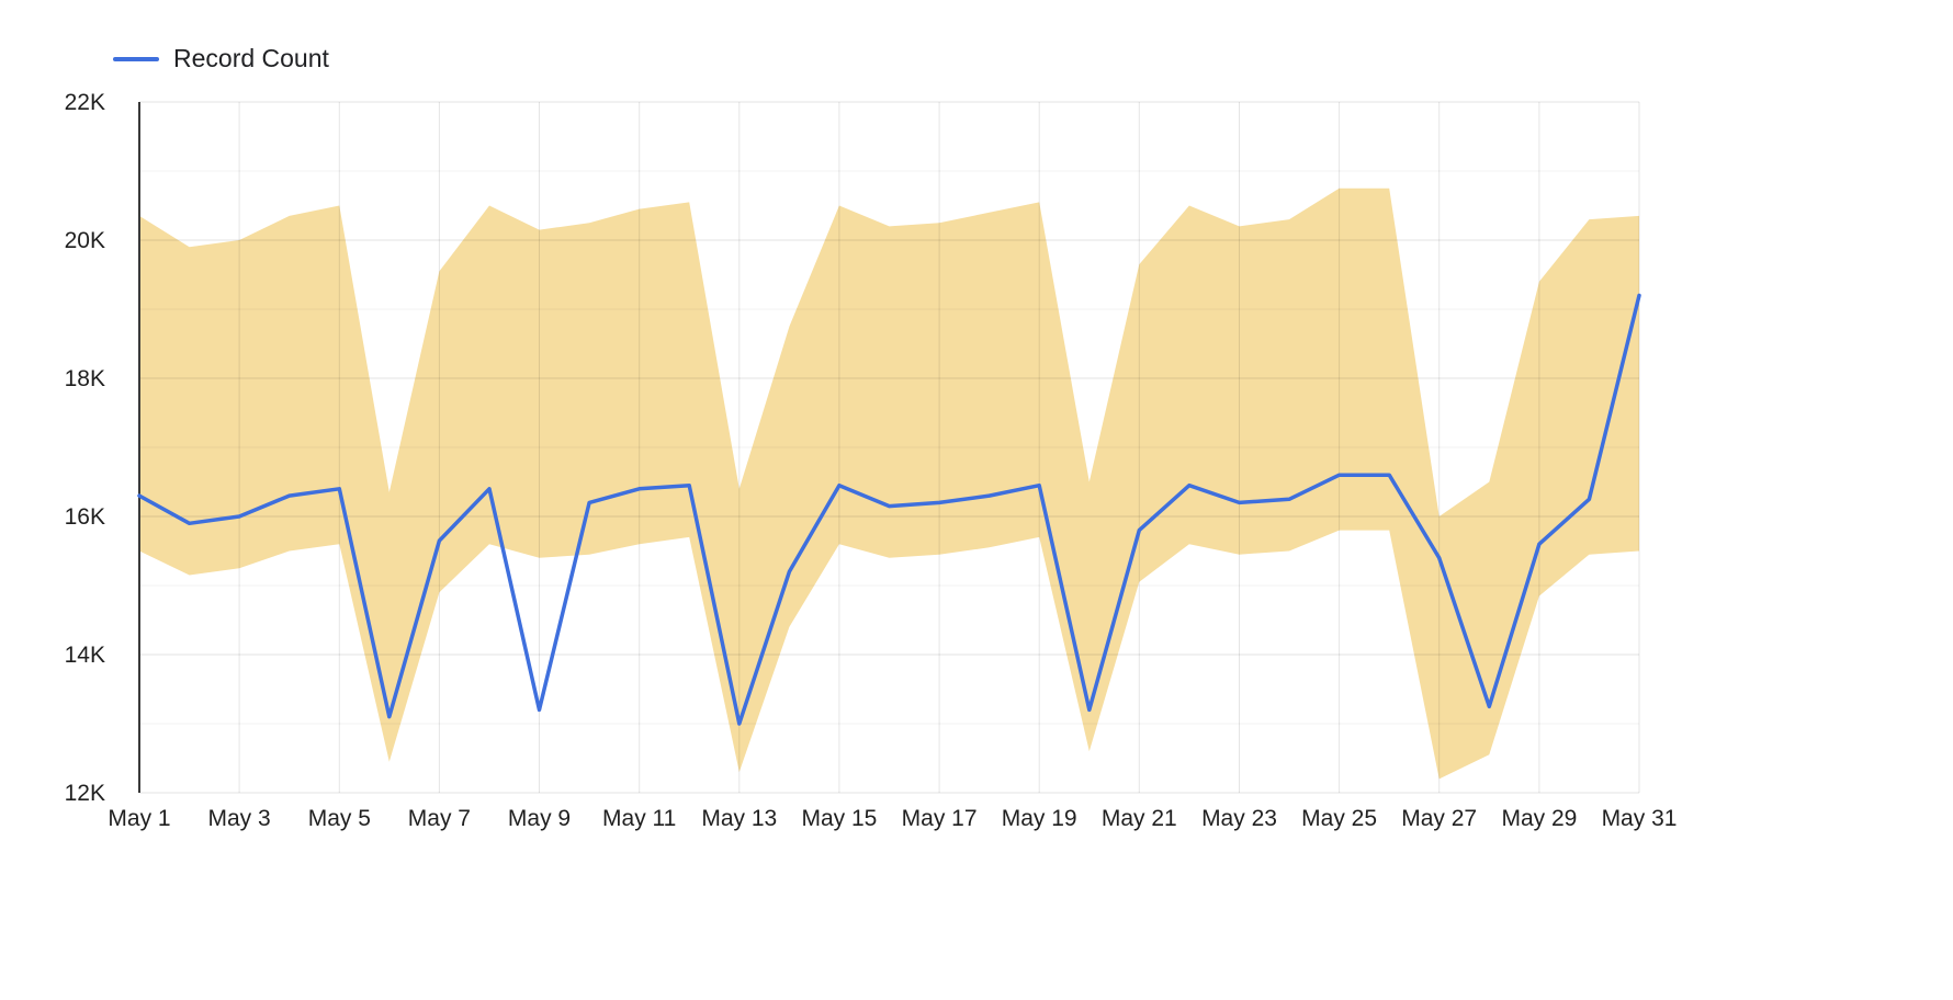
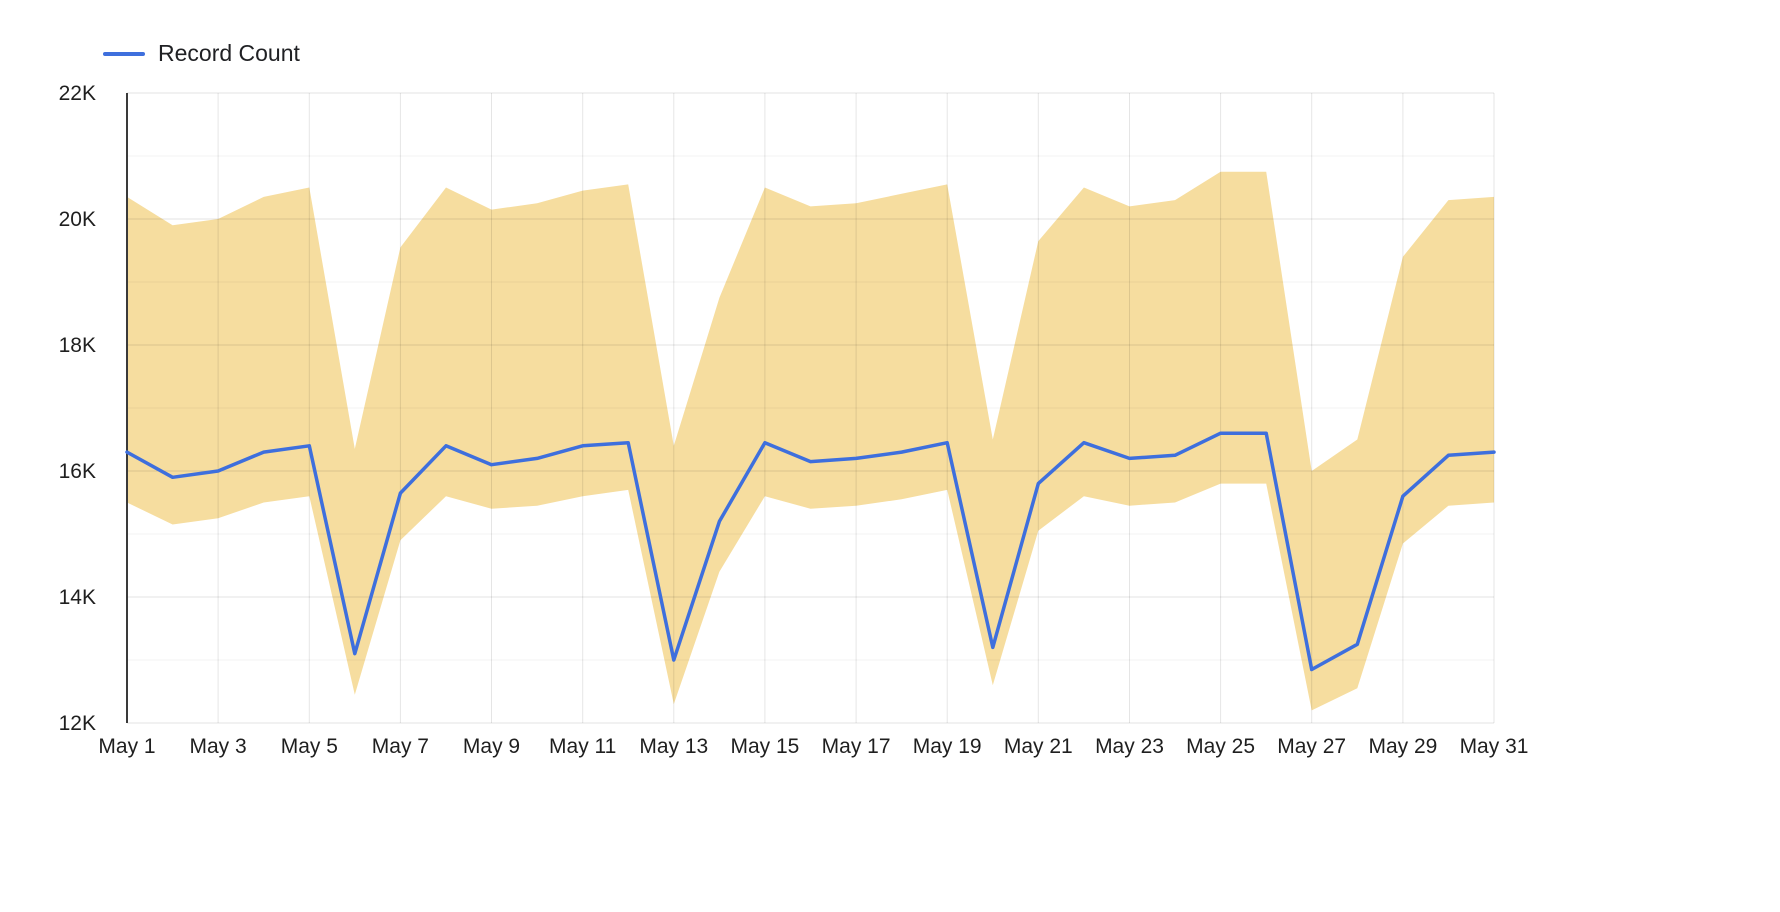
May 9: 13.2K -> 16.1K
May 27: 15.4K -> 12.8K
May 31: 19.2K -> 16.3K
